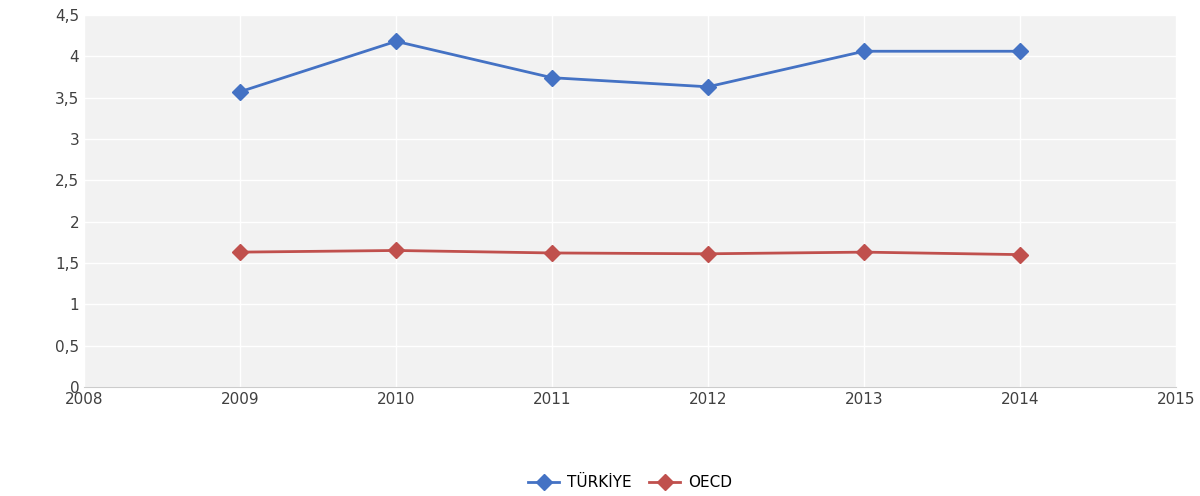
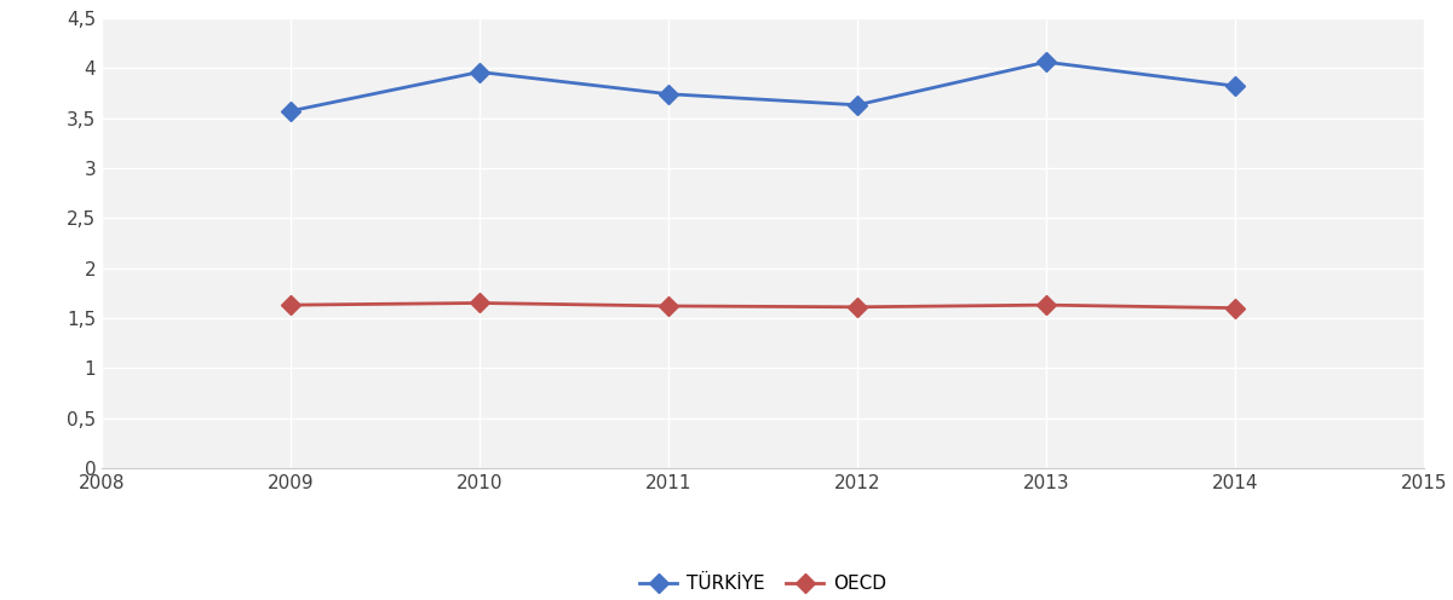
TÜRKİYE/2010: 4,18 -> 3,96
TÜRKİYE/2014: 4,06 -> 3,82
